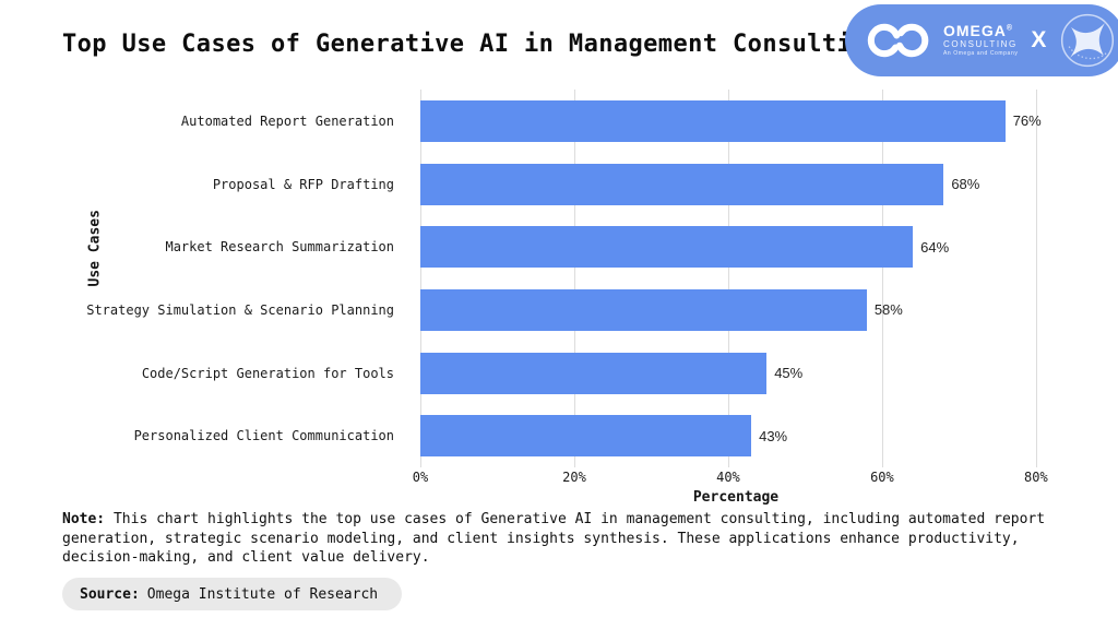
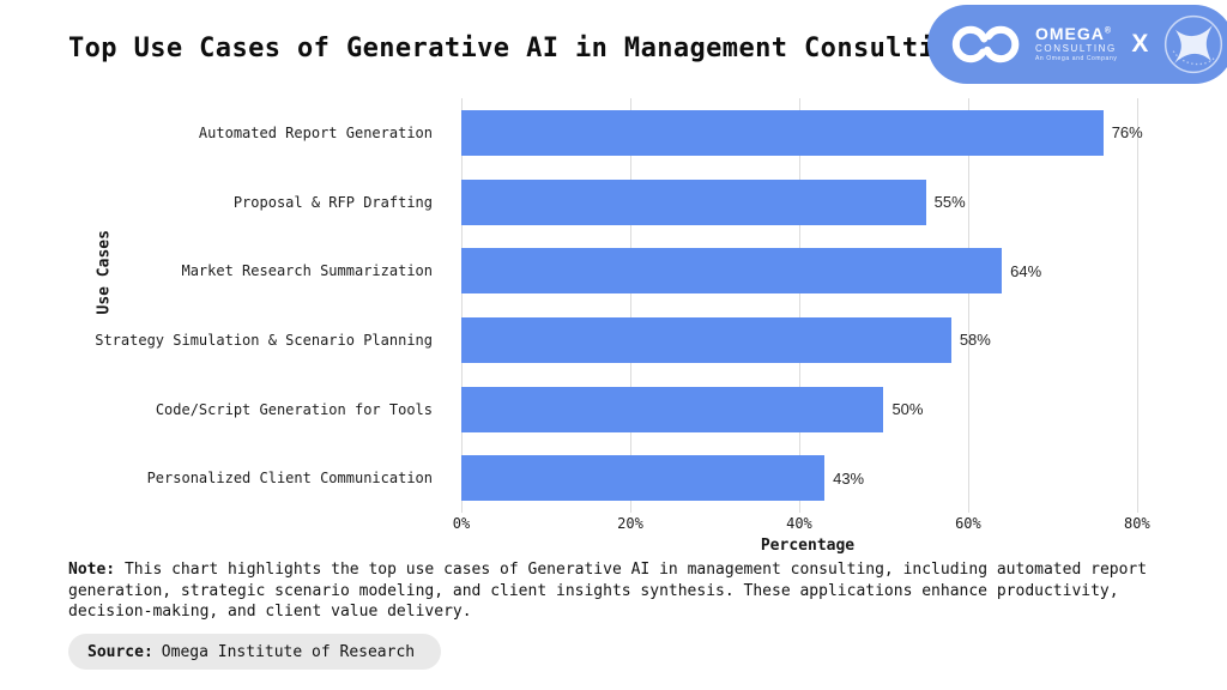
Proposal & RFP Drafting: 68% -> 55%
Code/Script Generation for Tools: 45% -> 50%
